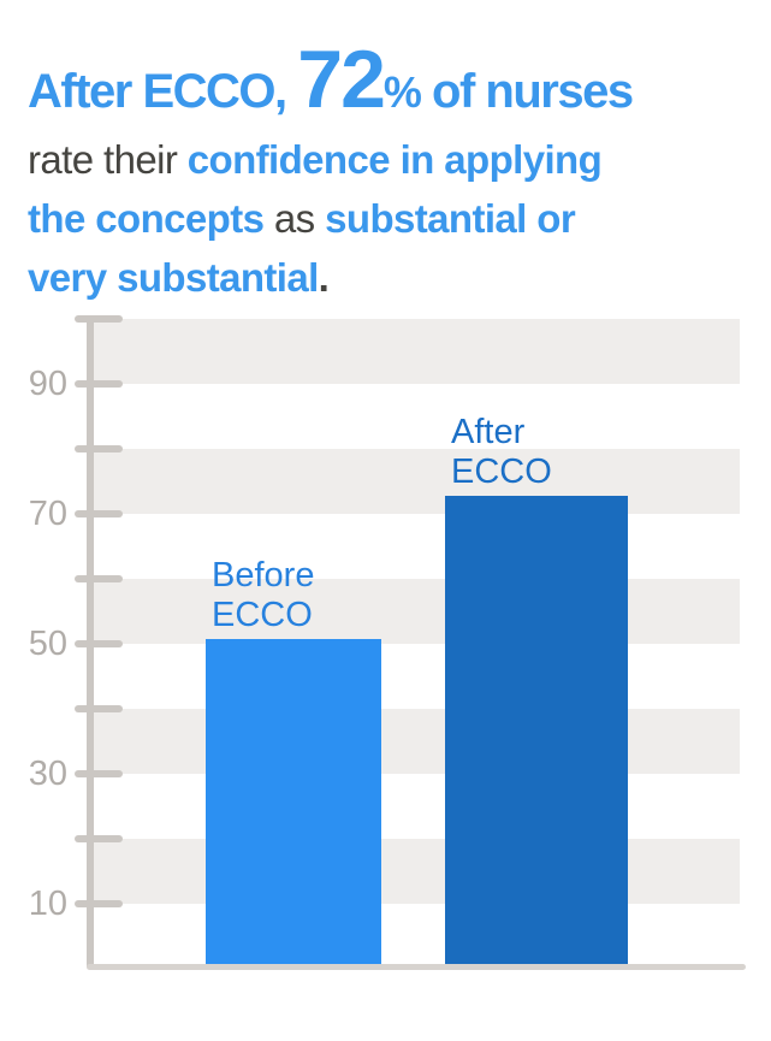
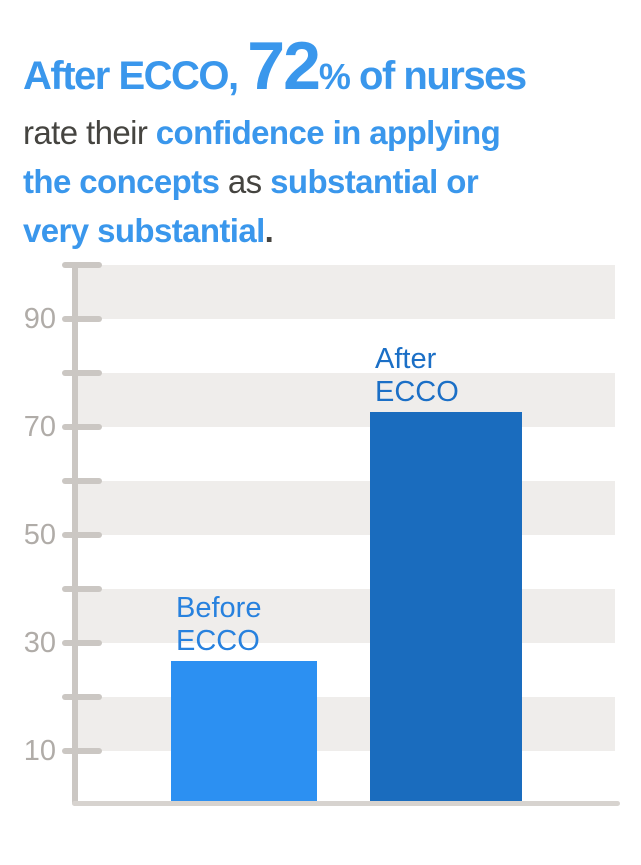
Before ECCO: 50 -> 26
